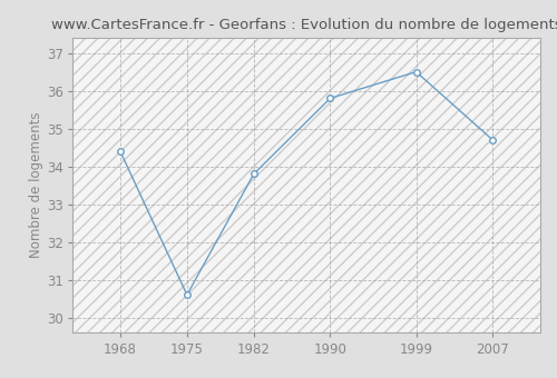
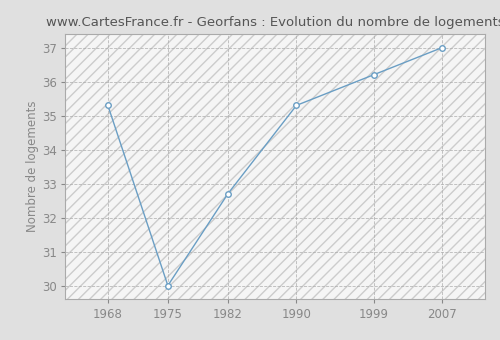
1968: 34.4 -> 35.3
1975: 30.6 -> 30.0
1982: 33.8 -> 32.7
1990: 35.8 -> 35.3
1999: 36.5 -> 36.2
2007: 34.7 -> 37.0
